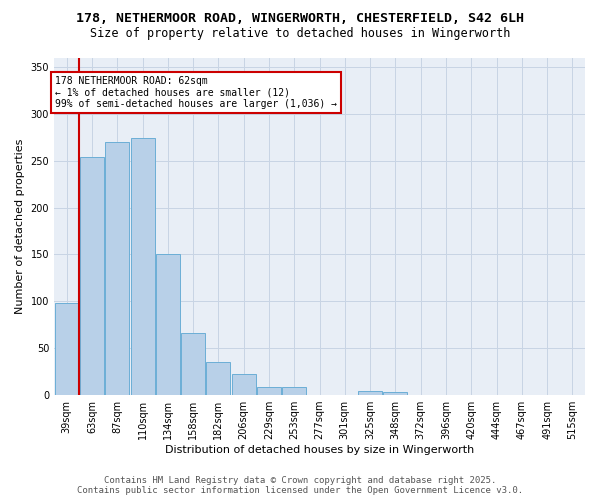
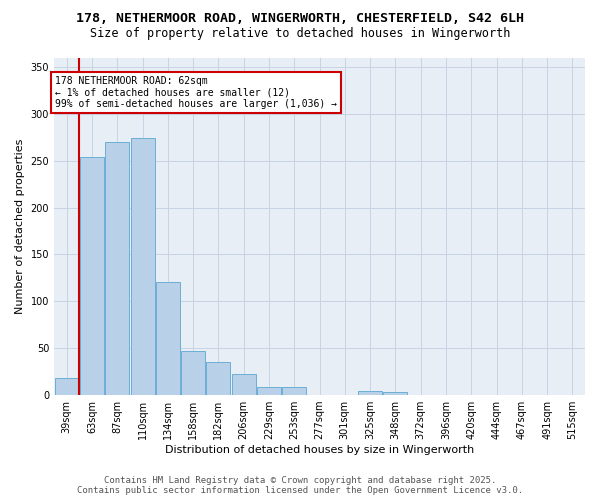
39sqm: 98 -> 18
134sqm: 150 -> 121
158sqm: 66 -> 47
